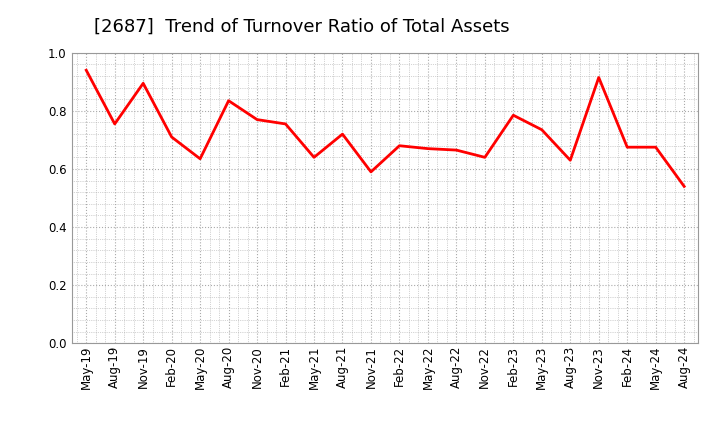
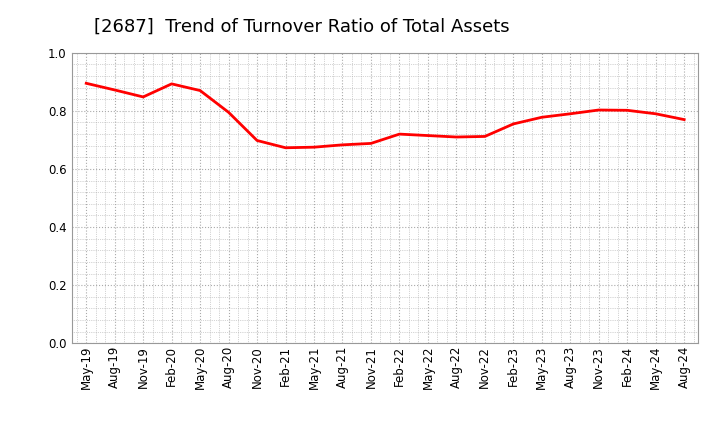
May-19: 0.940 -> 0.895
Aug-19: 0.755 -> 0.872
Nov-19: 0.895 -> 0.848
Feb-20: 0.710 -> 0.893
May-20: 0.635 -> 0.870
Aug-20: 0.835 -> 0.795
Nov-20: 0.770 -> 0.698
Feb-21: 0.755 -> 0.673
May-21: 0.640 -> 0.675
Aug-21: 0.720 -> 0.683
Nov-21: 0.590 -> 0.688
Feb-22: 0.680 -> 0.720
May-22: 0.670 -> 0.715
Aug-22: 0.665 -> 0.710
Nov-22: 0.640 -> 0.712
Feb-23: 0.785 -> 0.755
May-23: 0.735 -> 0.778
Aug-23: 0.630 -> 0.790
Nov-23: 0.915 -> 0.803
Feb-24: 0.675 -> 0.802
May-24: 0.675 -> 0.790
Aug-24: 0.540 -> 0.770
